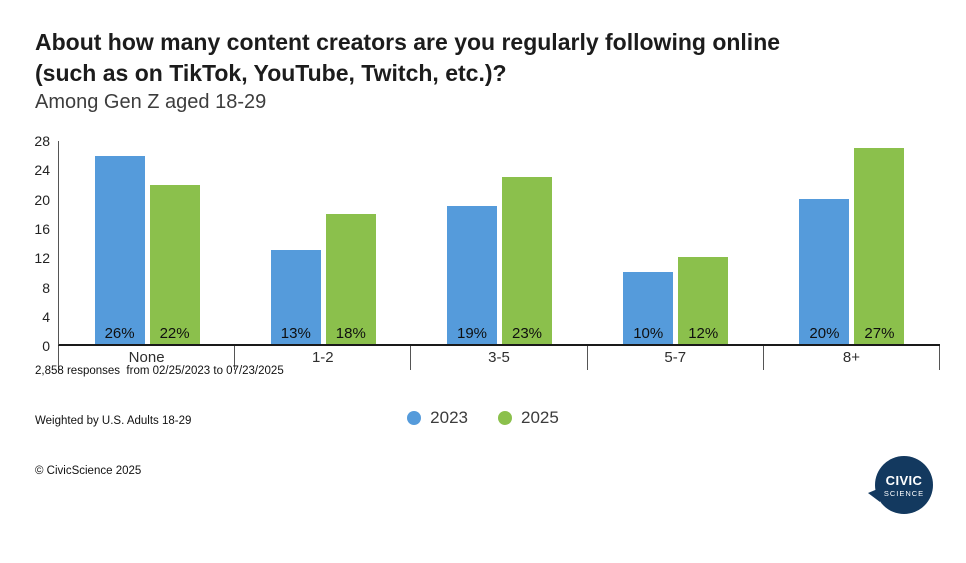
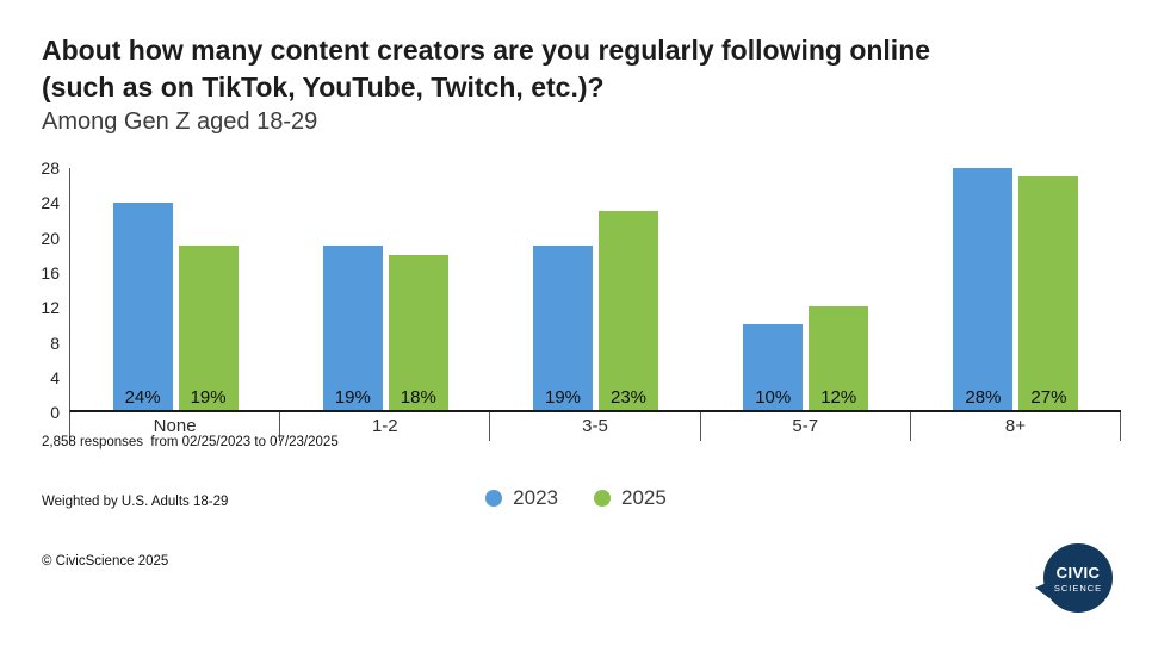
2023/None: 26% -> 24%
2025/None: 22% -> 19%
2023/1-2: 13% -> 19%
2023/8+: 20% -> 28%
